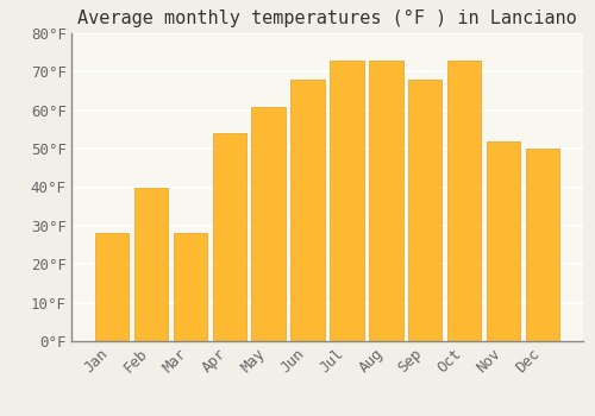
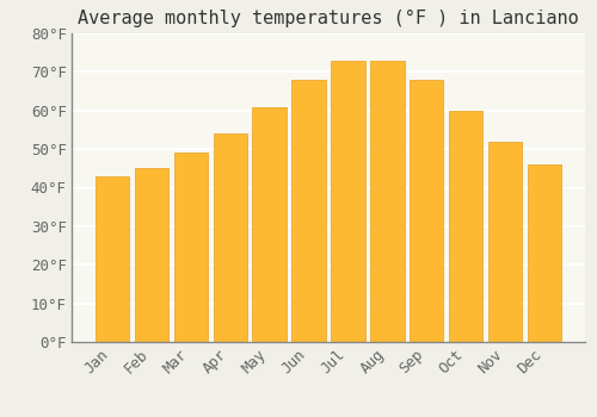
Jan: 28°F -> 43°F
Feb: 40°F -> 45°F
Mar: 28°F -> 49°F
Oct: 73°F -> 60°F
Dec: 50°F -> 46°F
